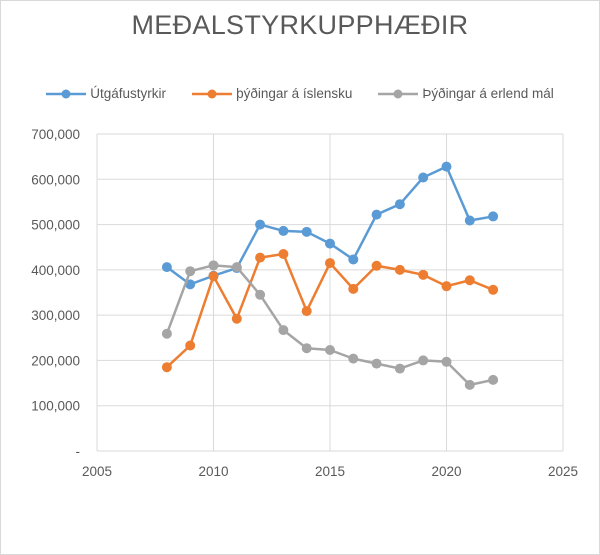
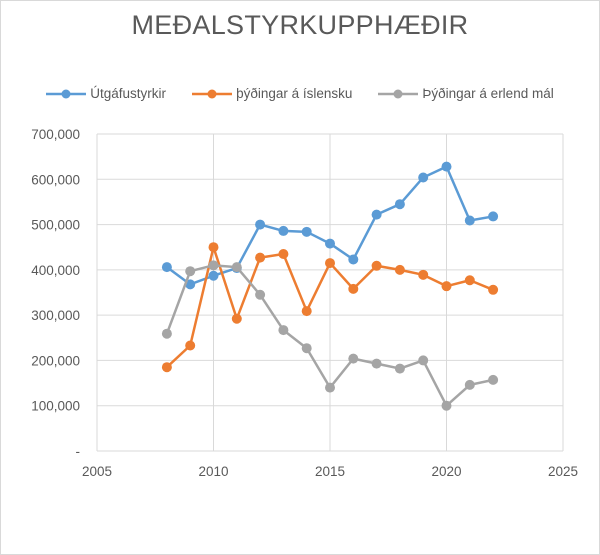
þýðingar á íslensku/2010: 390000 -> 450000
Þýðingar á erlend mál/2015: 220000 -> 140000
Þýðingar á erlend mál/2020: 200000 -> 100000
